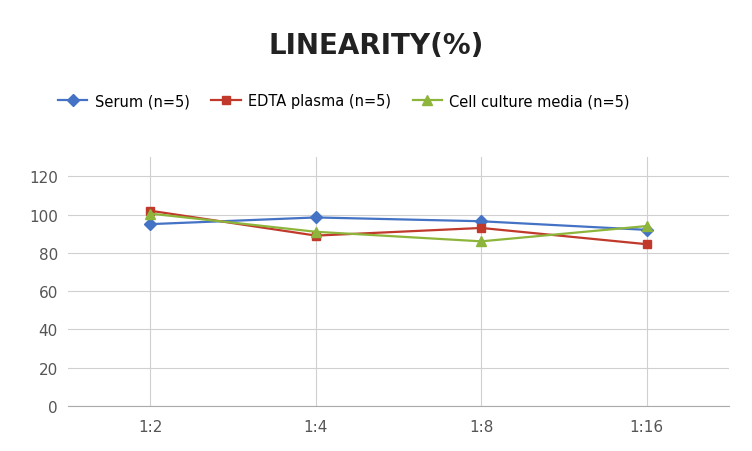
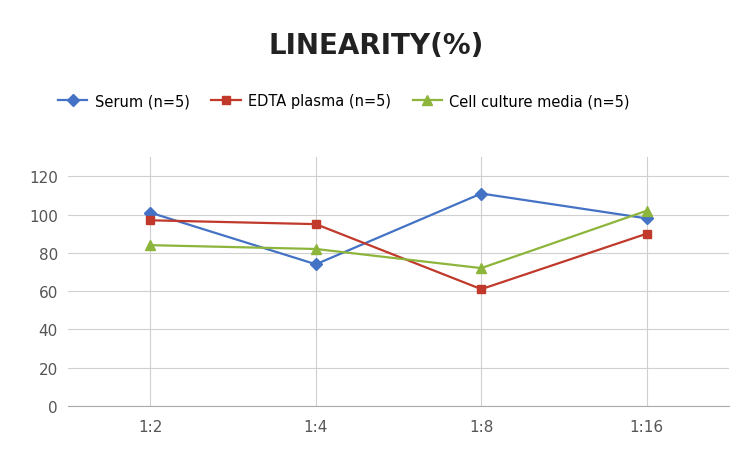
Serum (n=5)/1:2: 95 -> 101
EDTA plasma (n=5)/1:2: 102 -> 97
Cell culture media (n=5)/1:2: 100 -> 84
Serum (n=5)/1:4: 98 -> 74
EDTA plasma (n=5)/1:4: 89 -> 95
Cell culture media (n=5)/1:4: 91 -> 82
Serum (n=5)/1:8: 96 -> 111
EDTA plasma (n=5)/1:8: 93 -> 61
Cell culture media (n=5)/1:8: 86 -> 72
Serum (n=5)/1:16: 92 -> 98
EDTA plasma (n=5)/1:16: 84 -> 90
Cell culture media (n=5)/1:16: 94 -> 102
